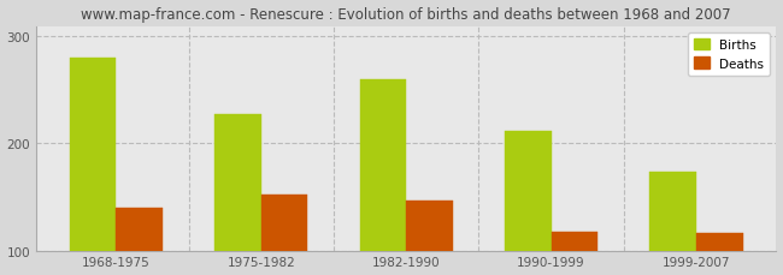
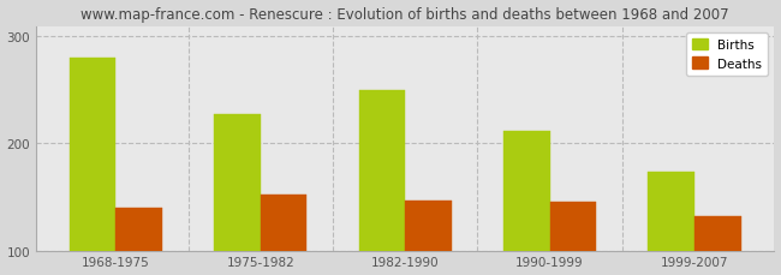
Births/1982-1990: 260 -> 250
Deaths/1990-1999: 118 -> 145
Deaths/1999-2007: 116 -> 132
